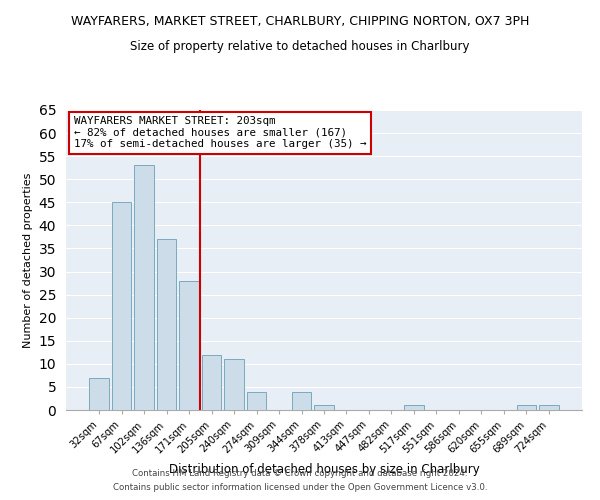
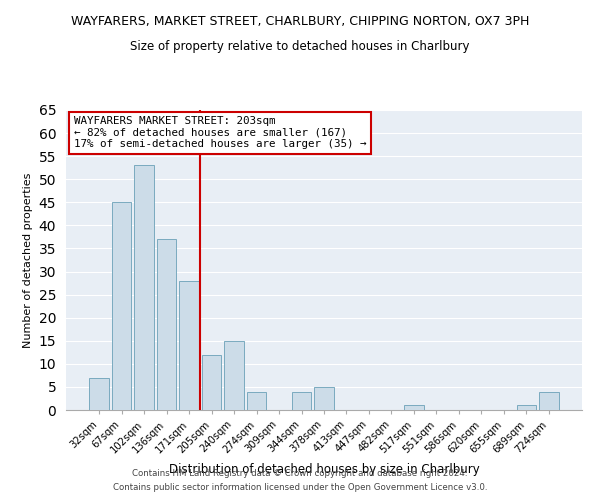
240sqm: 11 -> 15
378sqm: 1 -> 5
724sqm: 1 -> 4
